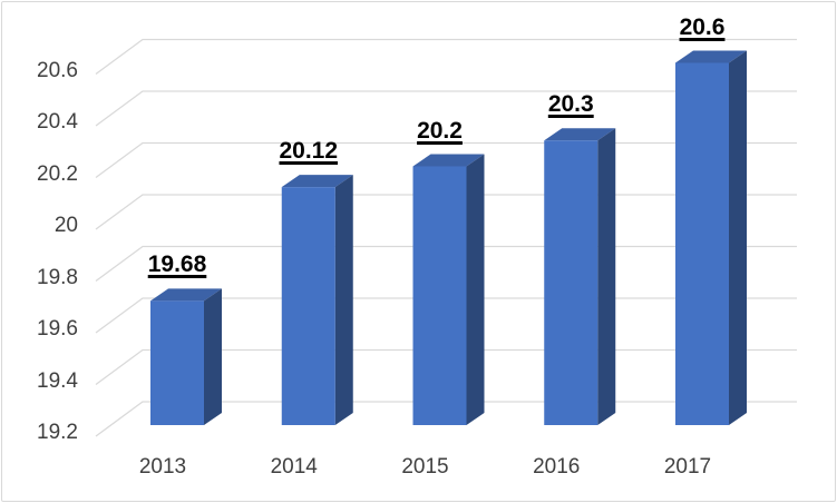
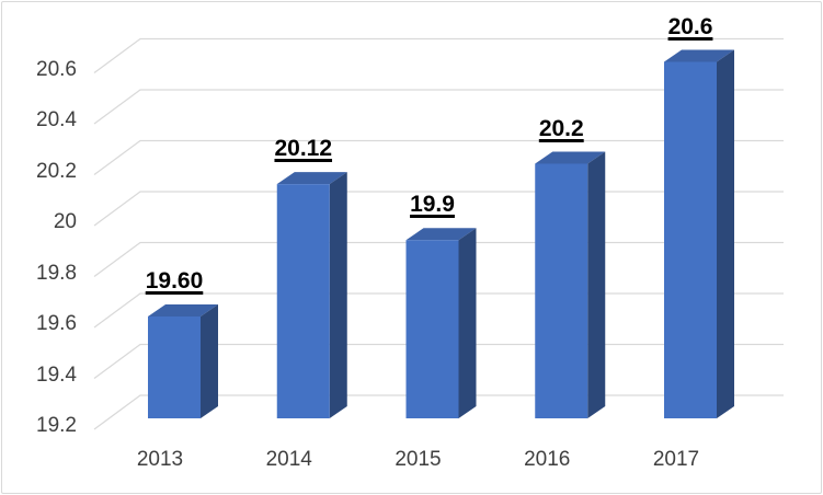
2013: 19.68 -> 19.60
2015: 20.2 -> 19.9
2016: 20.3 -> 20.2
